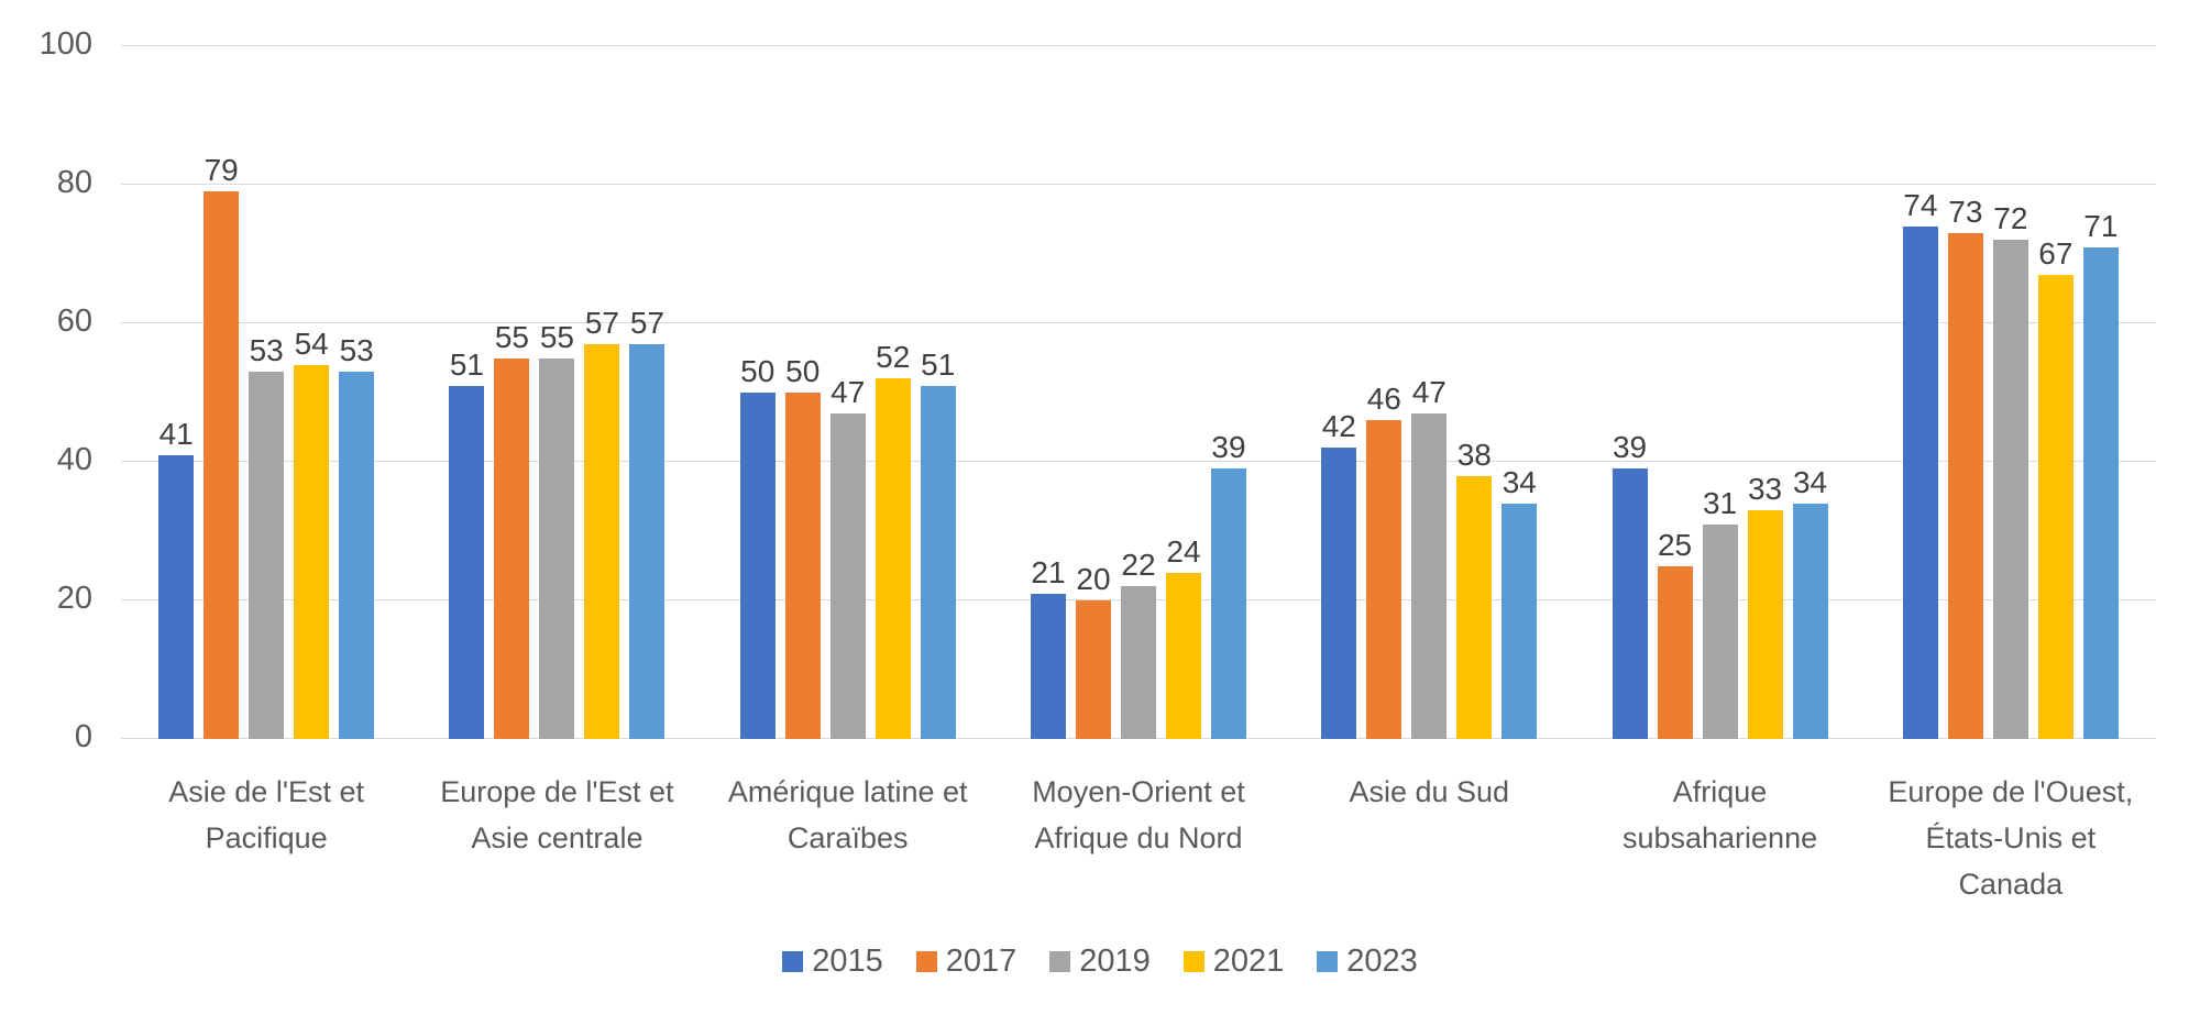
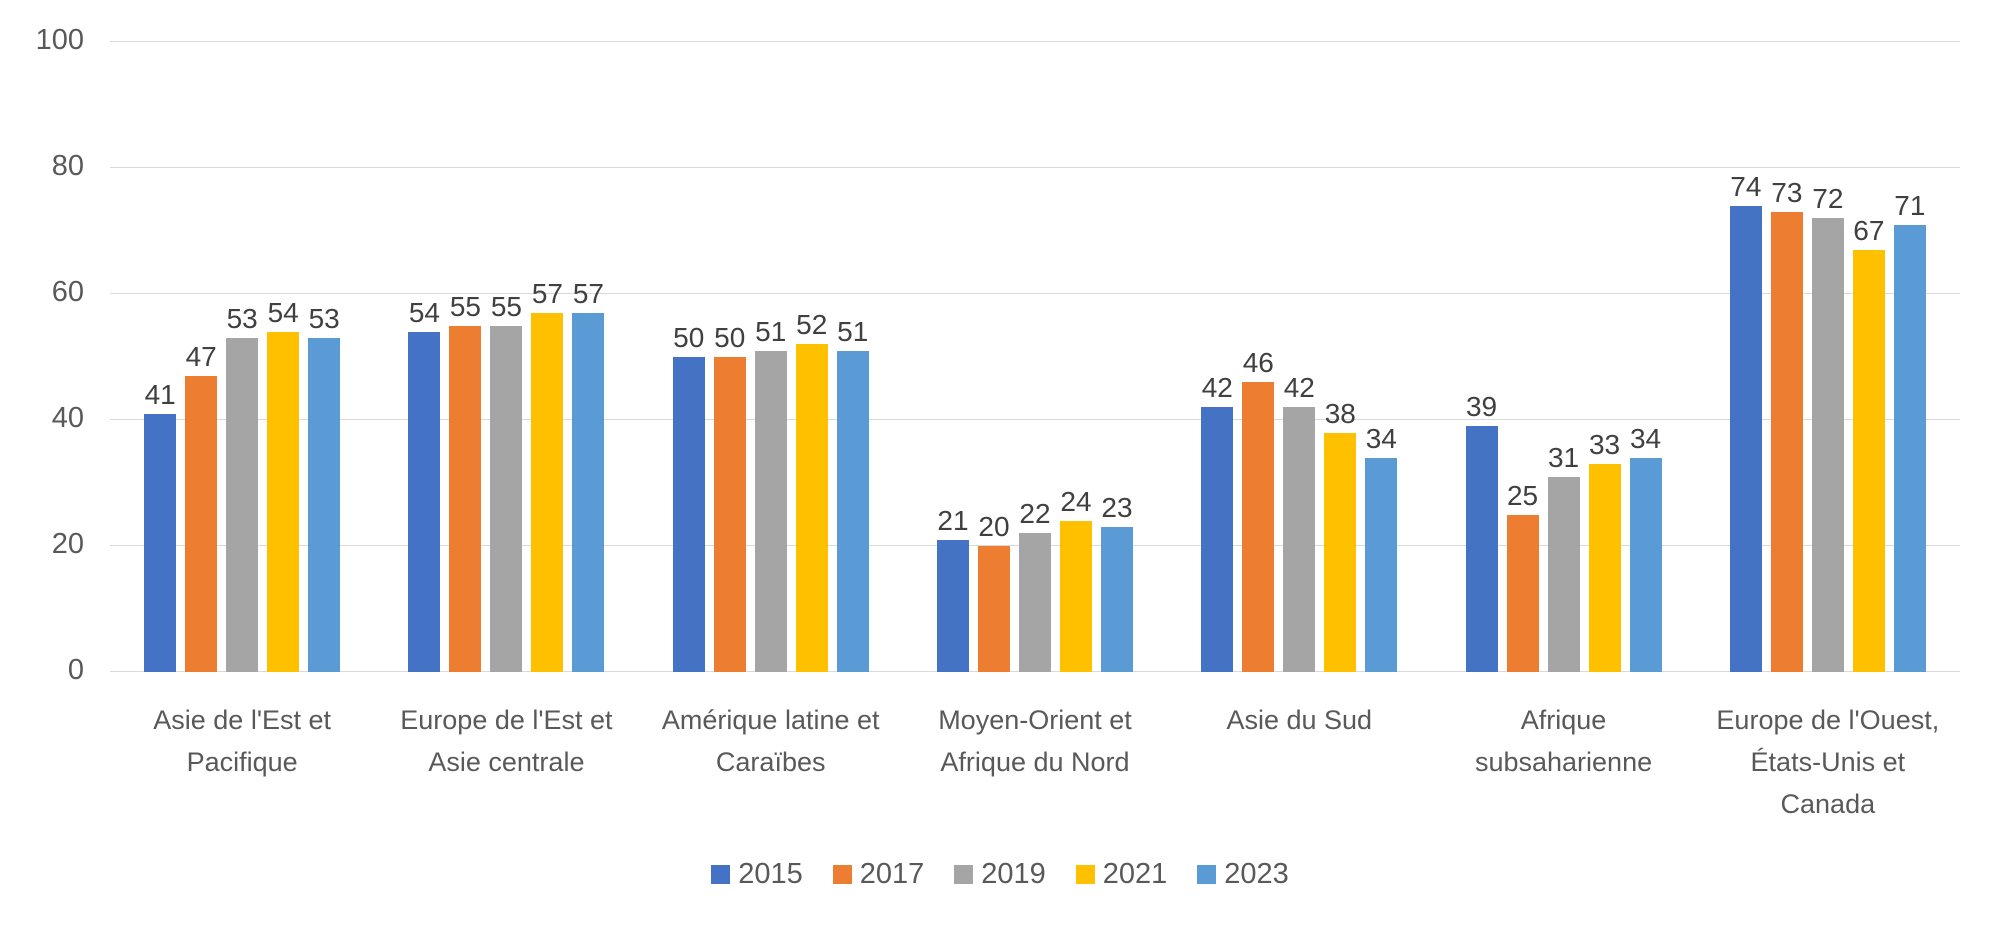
2017/Asie de l'Est et Pacifique: 79 -> 47
2015/Europe de l'Est et Asie centrale: 51 -> 54
2019/Amérique latine et Caraïbes: 47 -> 51
2023/Moyen-Orient et Afrique du Nord: 39 -> 23
2019/Asie du Sud: 47 -> 42
